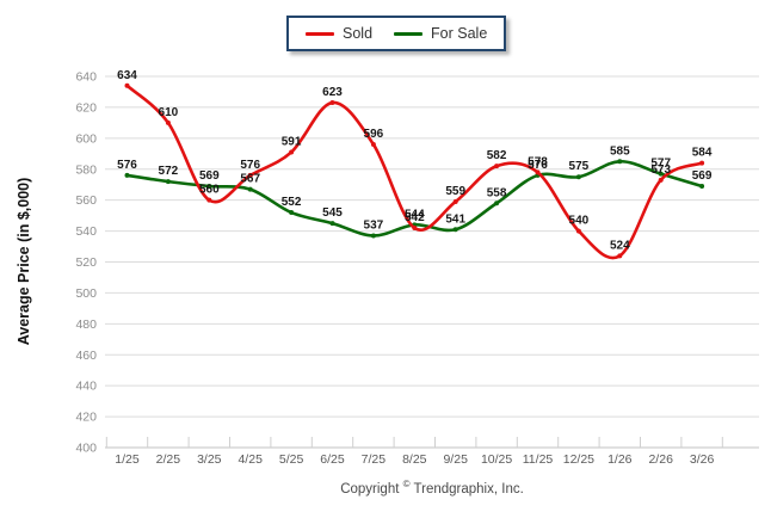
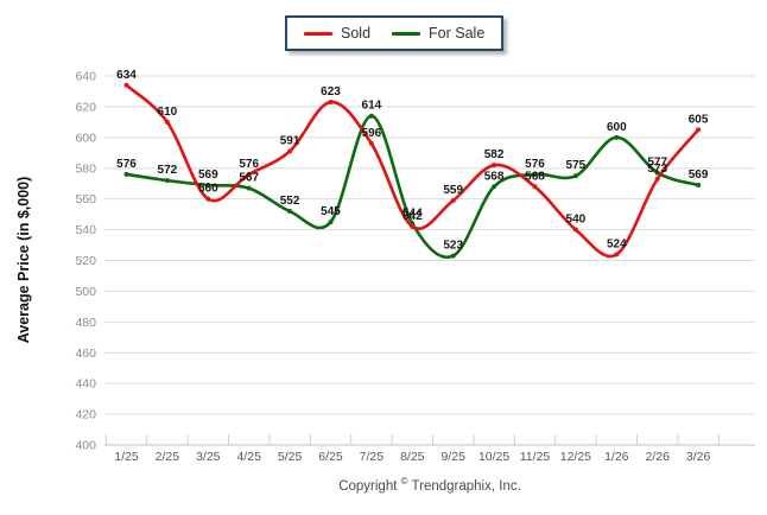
For Sale/7/25: 537 -> 614
For Sale/9/25: 541 -> 523
For Sale/10/25: 558 -> 568
Sold/11/25: 578 -> 568
For Sale/1/26: 585 -> 600
Sold/3/26: 584 -> 605
